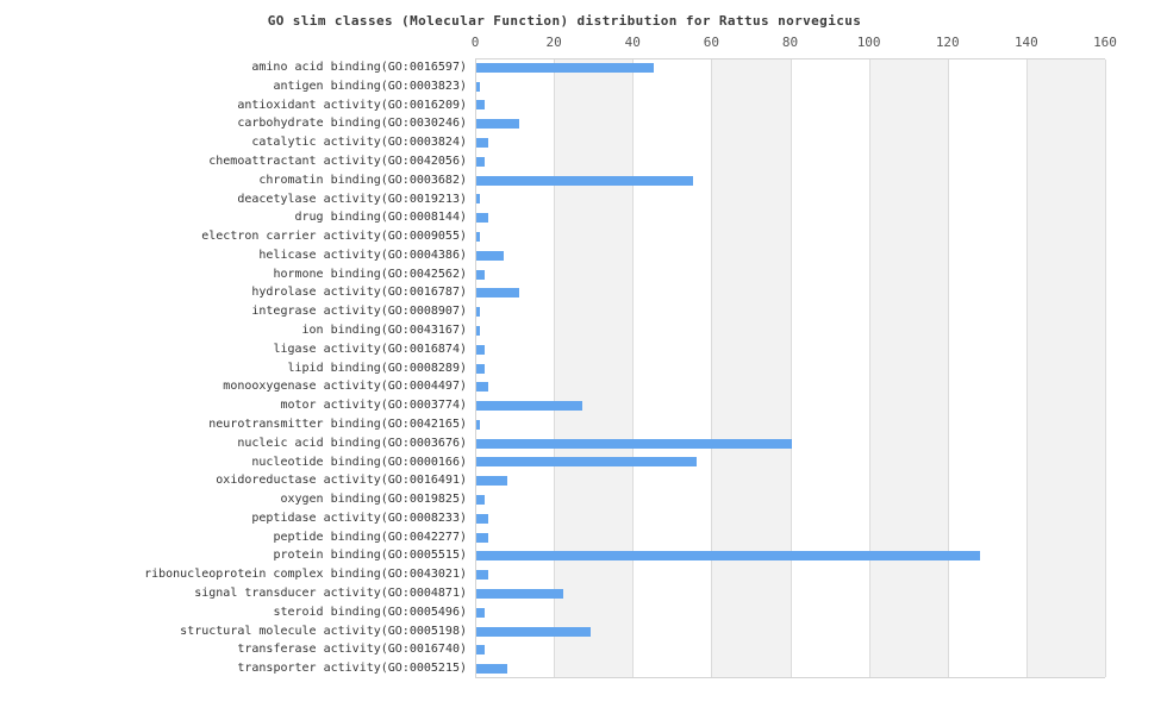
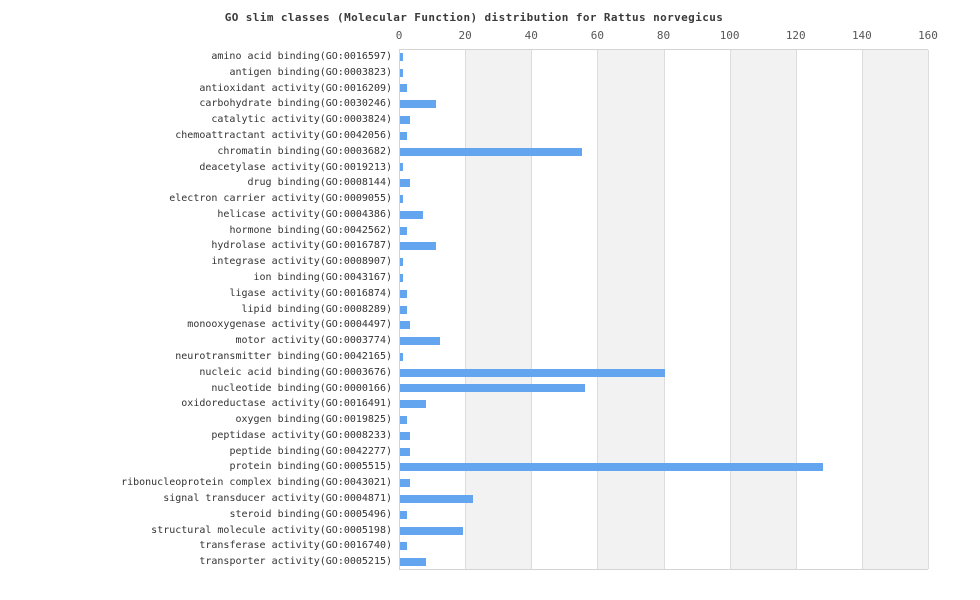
amino acid binding(GO:0016597): 45 -> 1
motor activity(GO:0003774): 27 -> 12
structural molecule activity(GO:0005198): 29 -> 19
